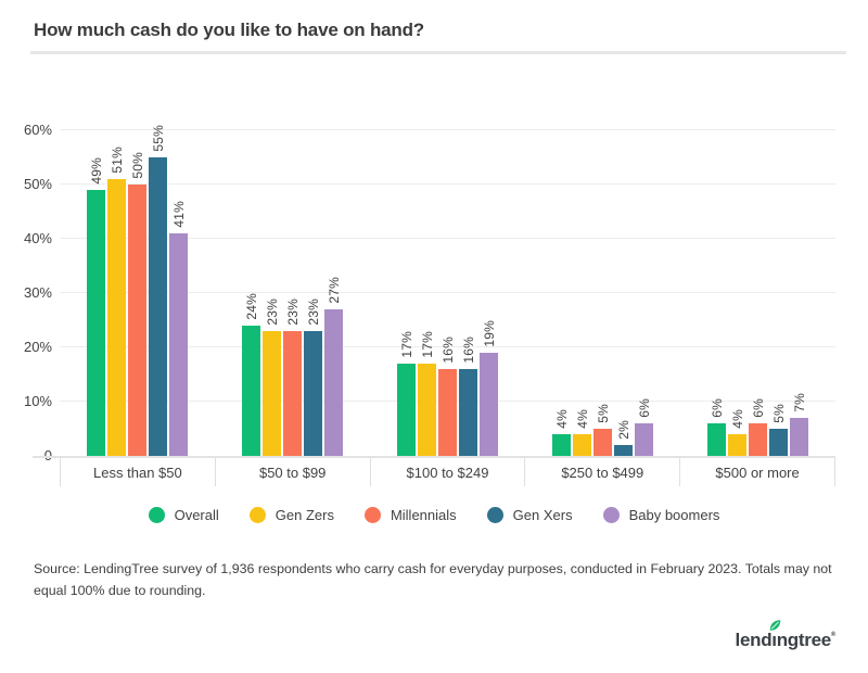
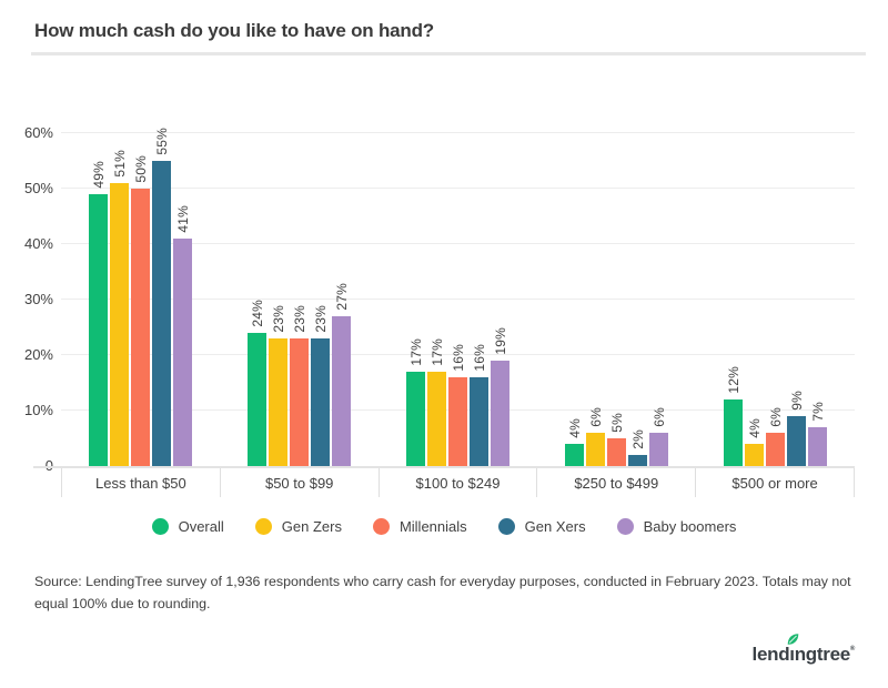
Gen Zers/$250 to $499: 4% -> 6%
Overall/$500 or more: 6% -> 12%
Gen Xers/$500 or more: 5% -> 9%
